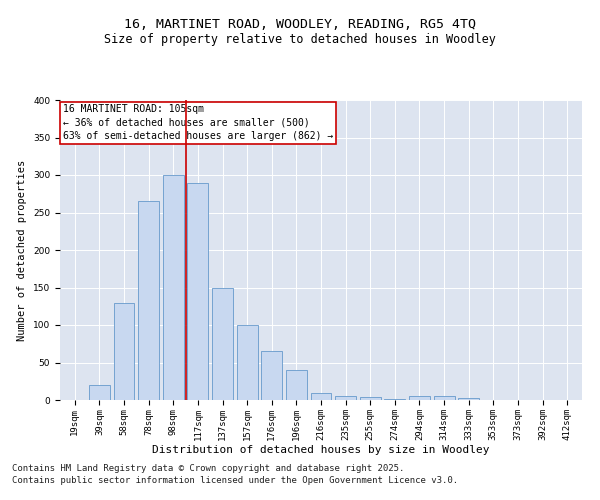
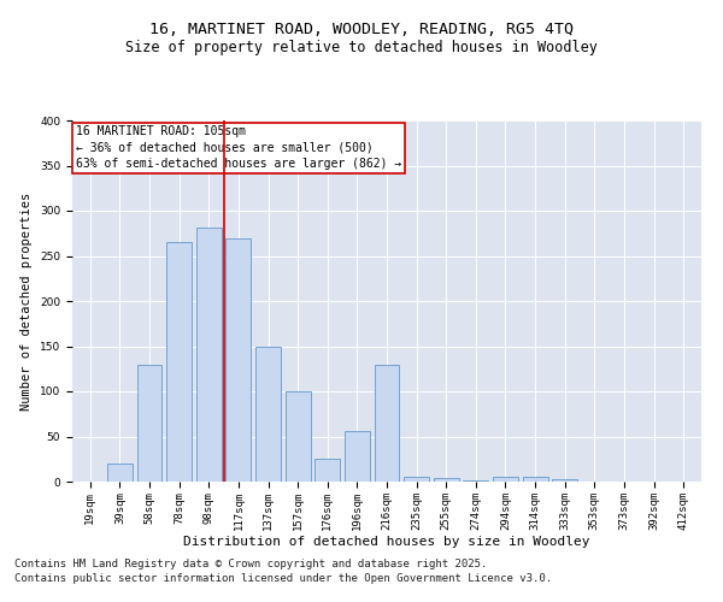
98sqm: 300 -> 282
117sqm: 290 -> 270
176sqm: 65 -> 26
196sqm: 40 -> 56
216sqm: 9 -> 130
